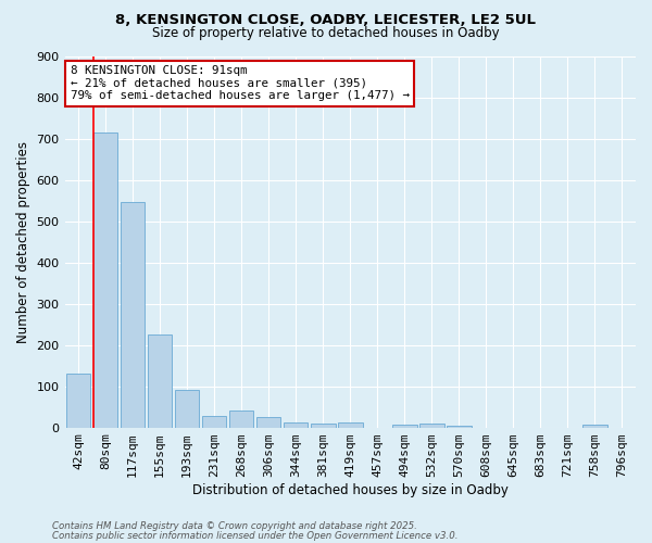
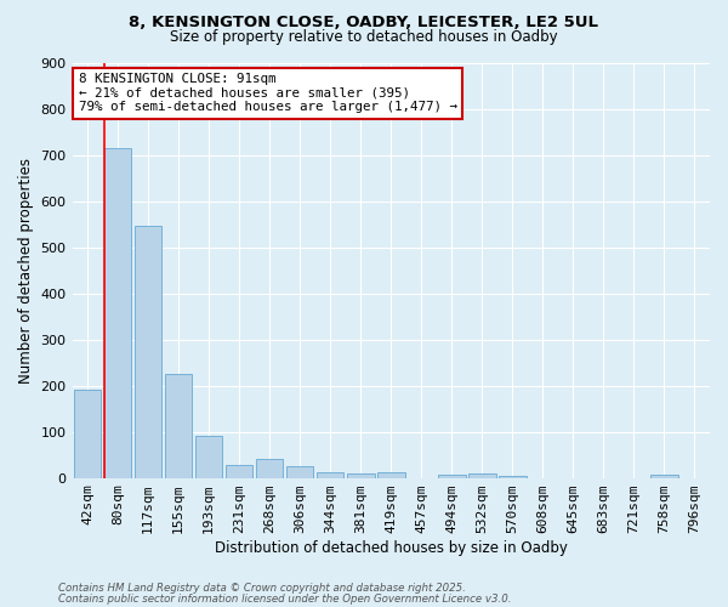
42sqm: 130 -> 190
